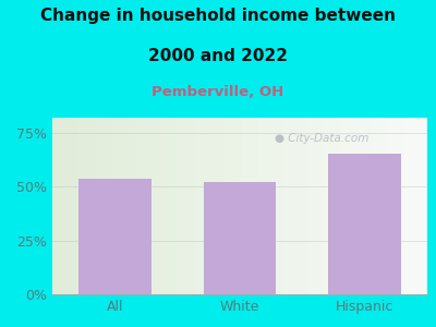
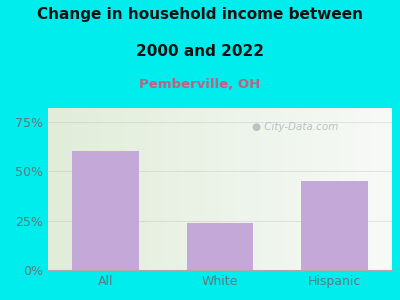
All: 54% -> 60%
White: 52% -> 24%
Hispanic: 66% -> 45%
